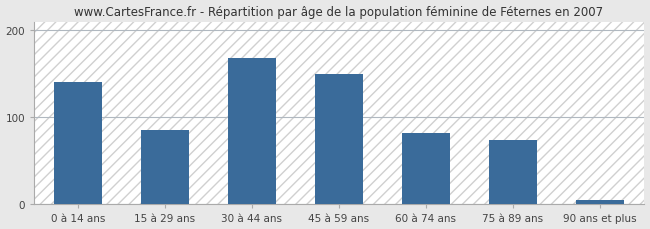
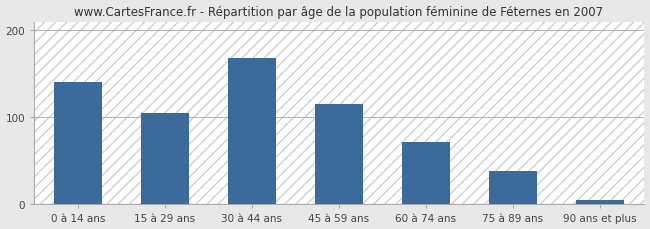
15 à 29 ans: 86 -> 105
45 à 59 ans: 150 -> 115
60 à 74 ans: 82 -> 72
75 à 89 ans: 74 -> 38
